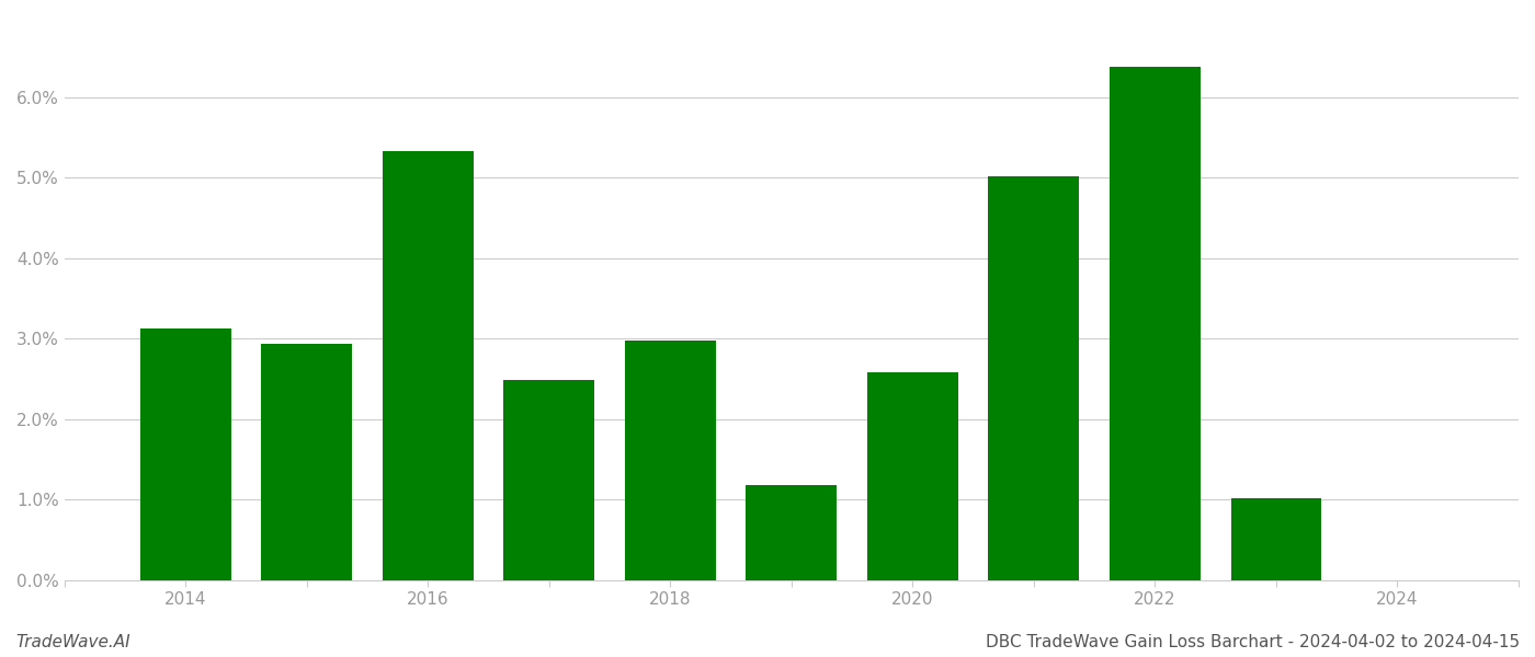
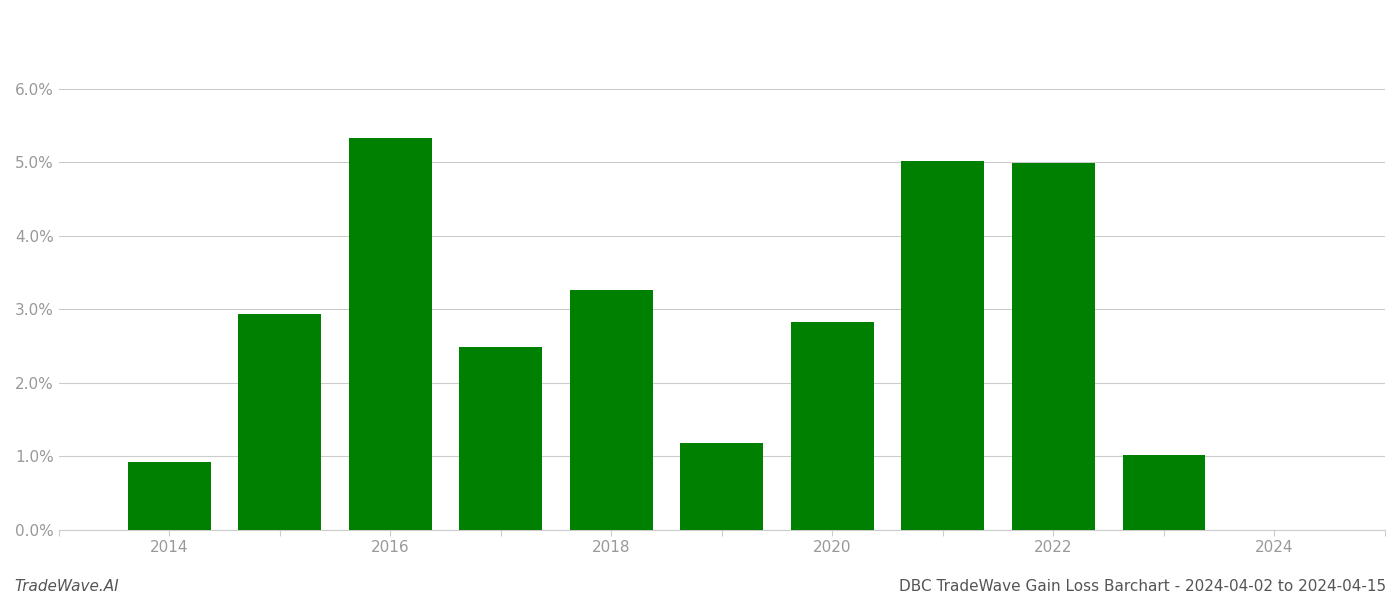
2014: 3.12% -> 0.92%
2018: 2.97% -> 3.26%
2020: 2.58% -> 2.82%
2022: 6.38% -> 4.98%
